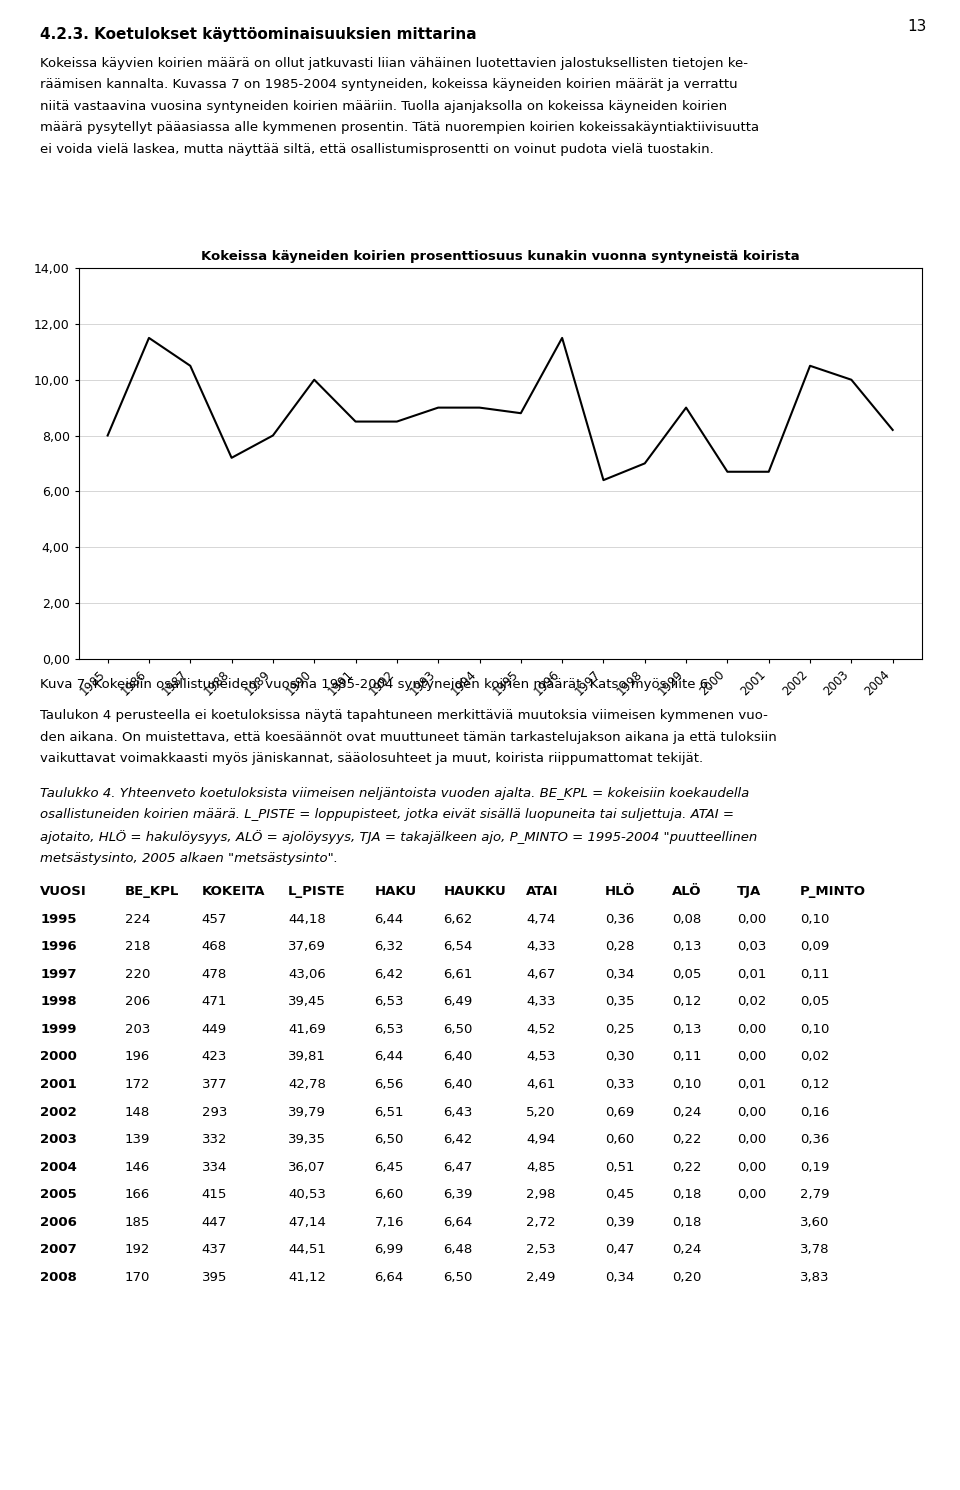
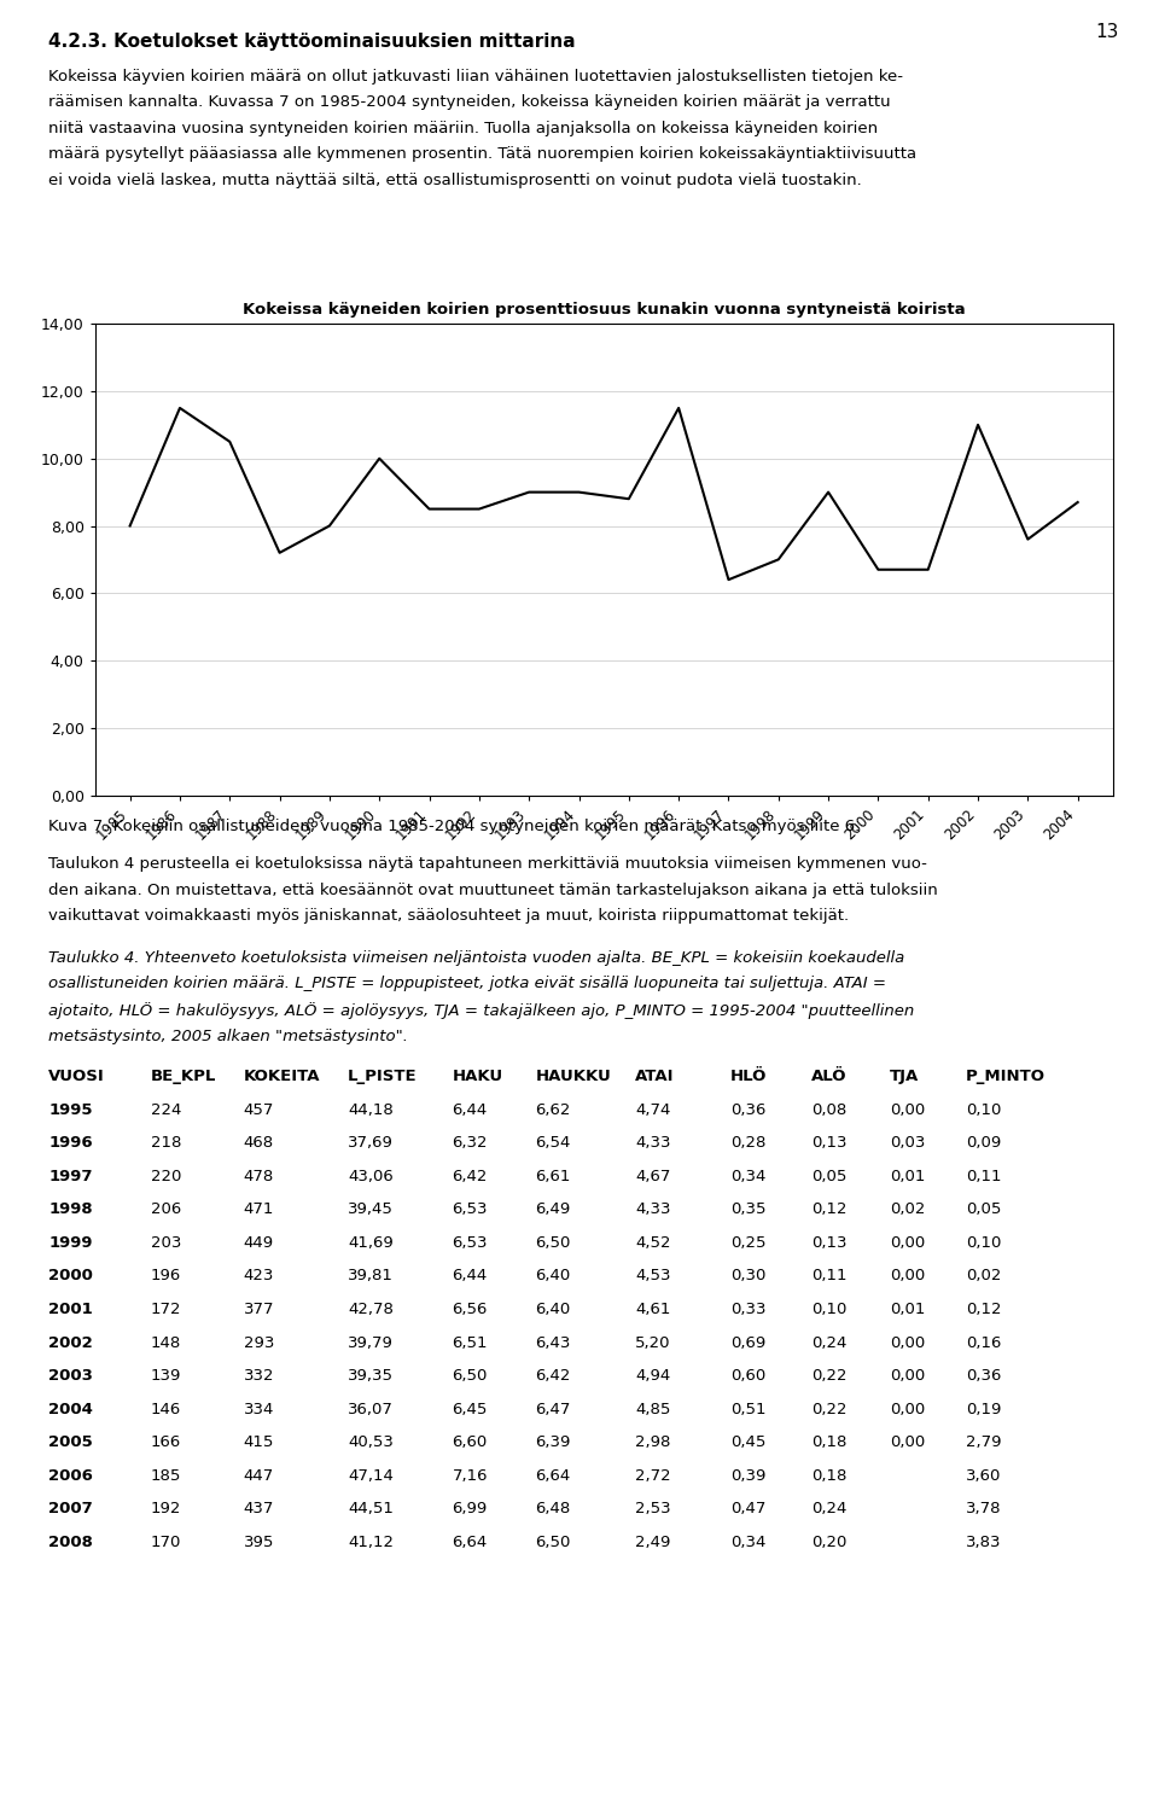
2002: 10,5 -> 11,0
2003: 10,0 -> 7,6
2004: 8,2 -> 8,7
